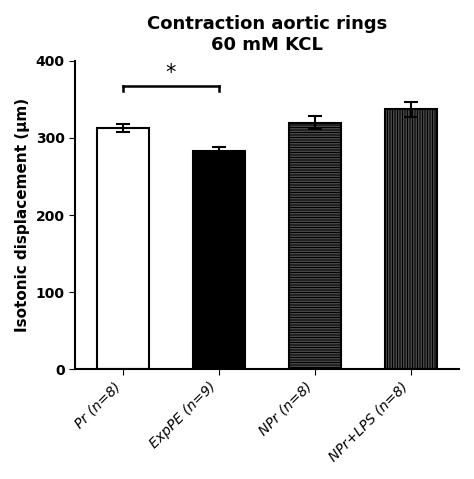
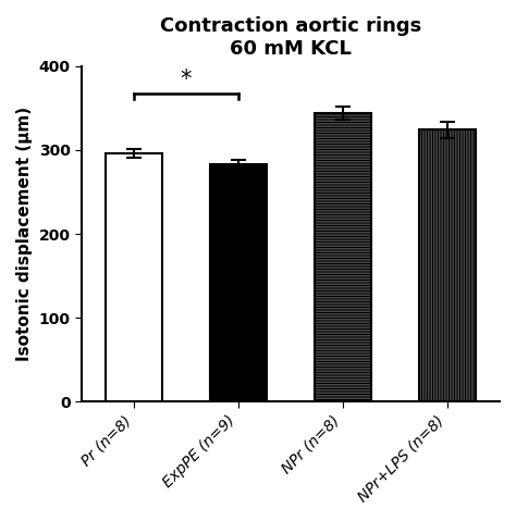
Pr (n=8): 313 -> 296
NPr (n=8): 320 -> 344
NPr+LPS (n=8): 337 -> 324
